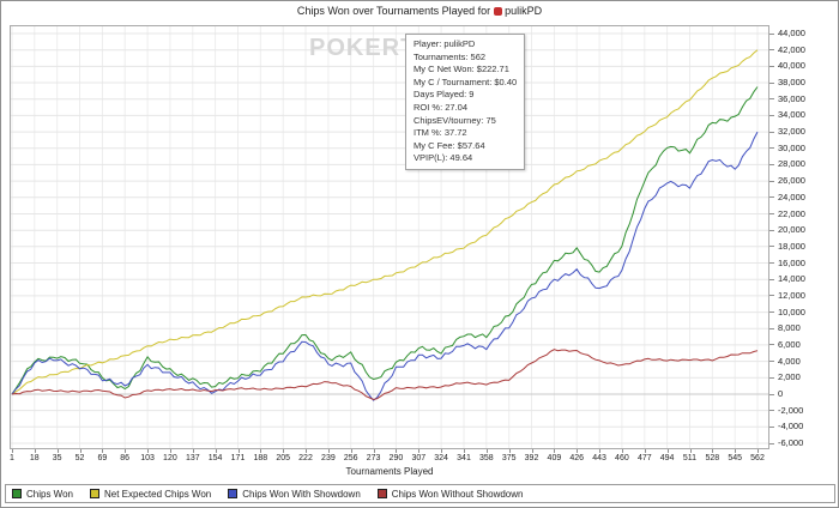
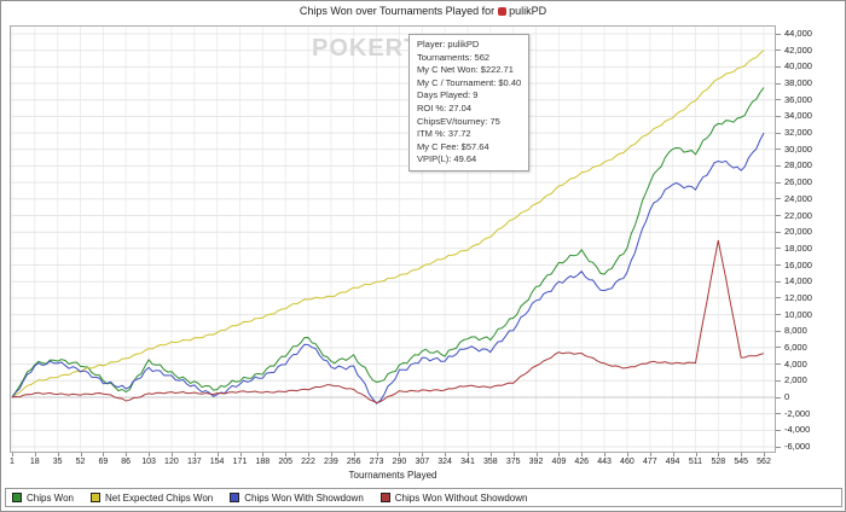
Chips Won Without Showdown/528: 4000 -> 19000
